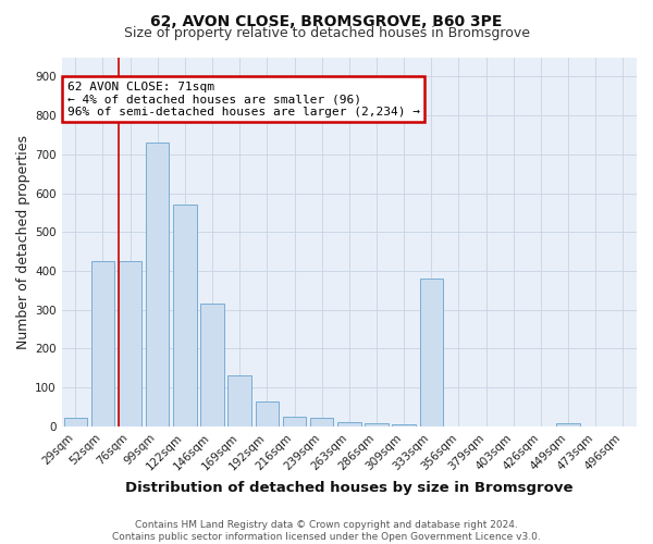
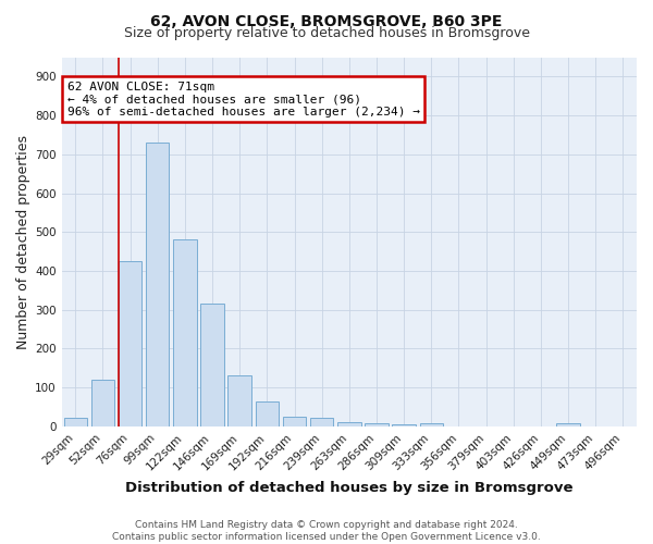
52sqm: 425 -> 120
122sqm: 570 -> 480
333sqm: 380 -> 7
